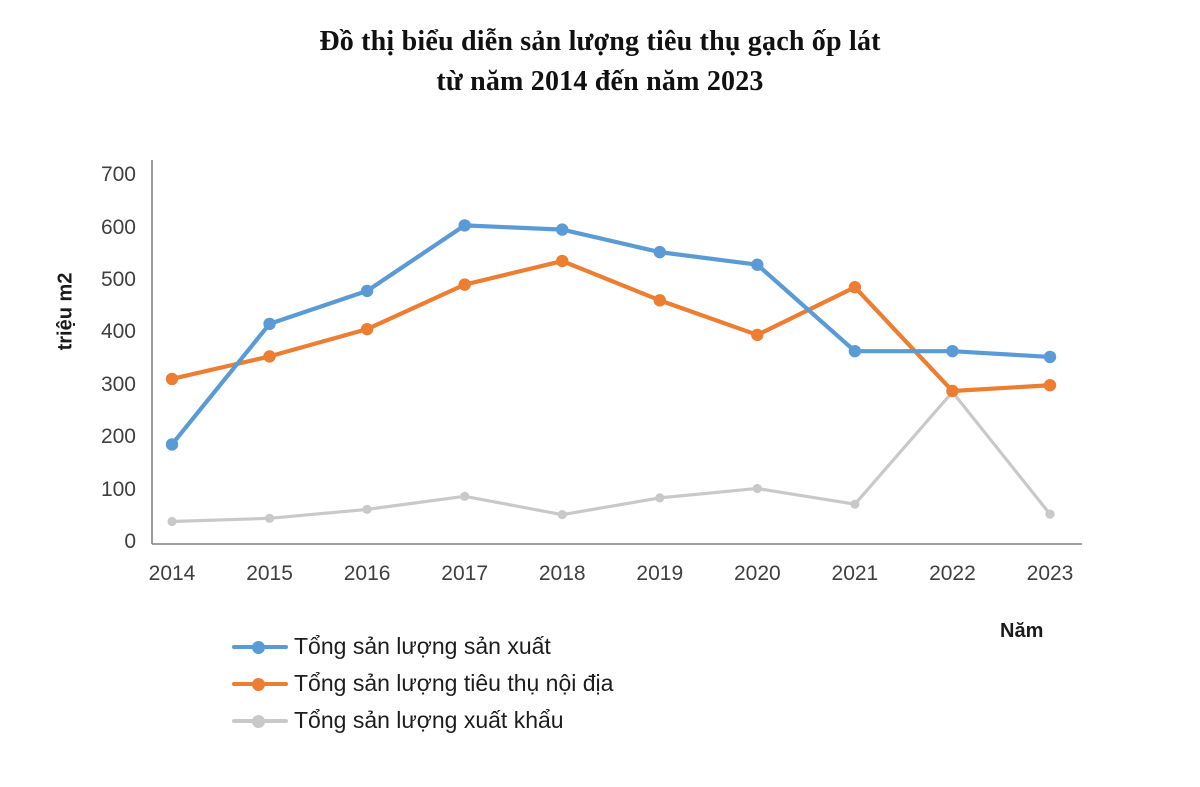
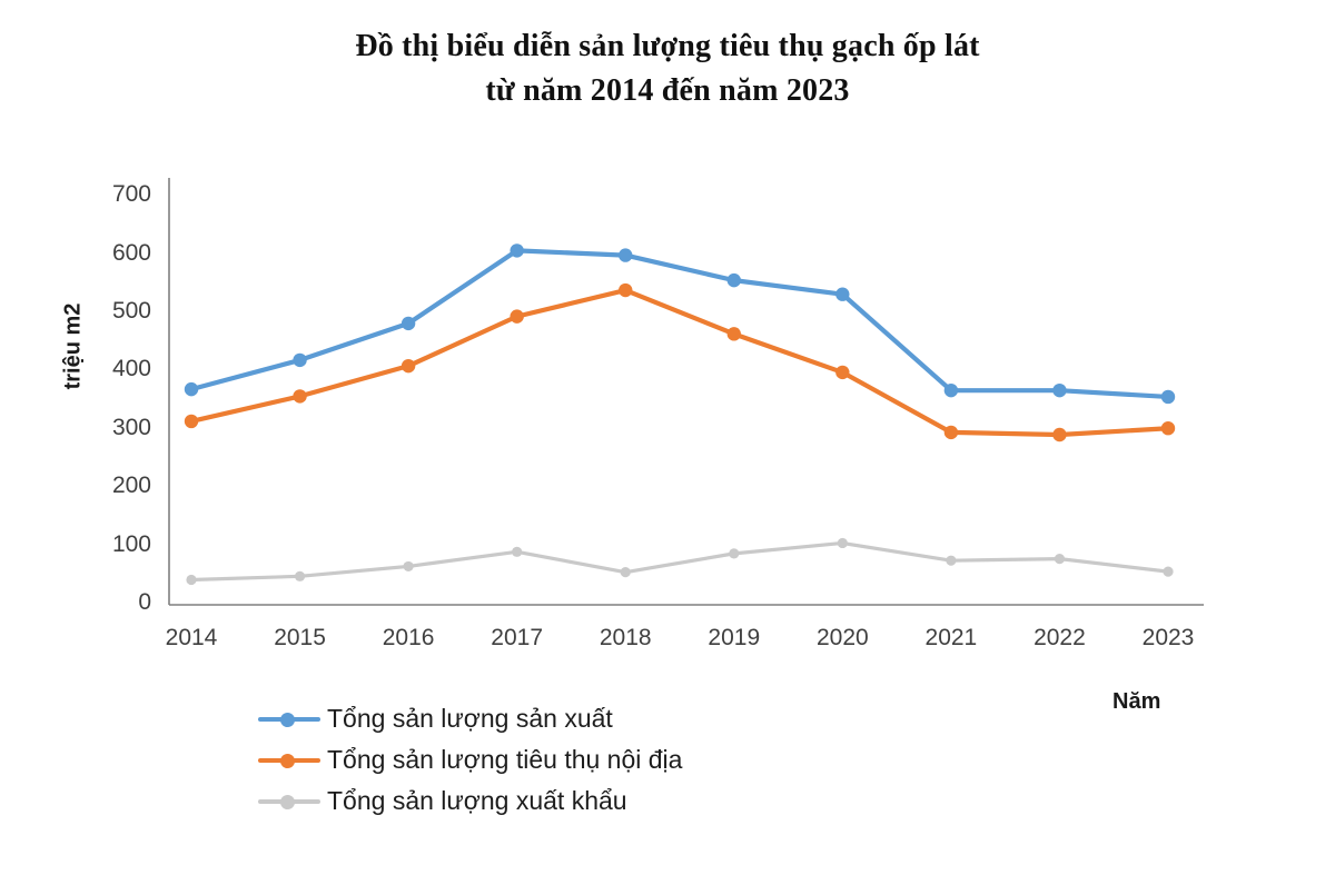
Tổng sản lượng sản xuất/2014: 190 -> 370
Tổng sản lượng tiêu thụ nội địa/2021: 490 -> 300
Tổng sản lượng xuất khẩu/2022: 290 -> 80
